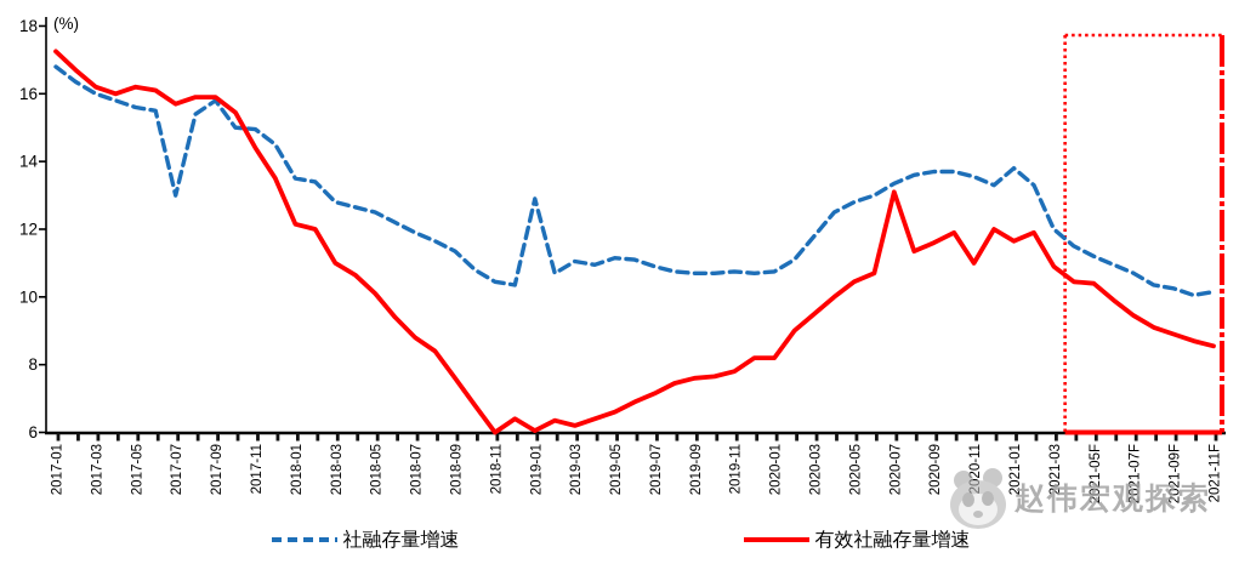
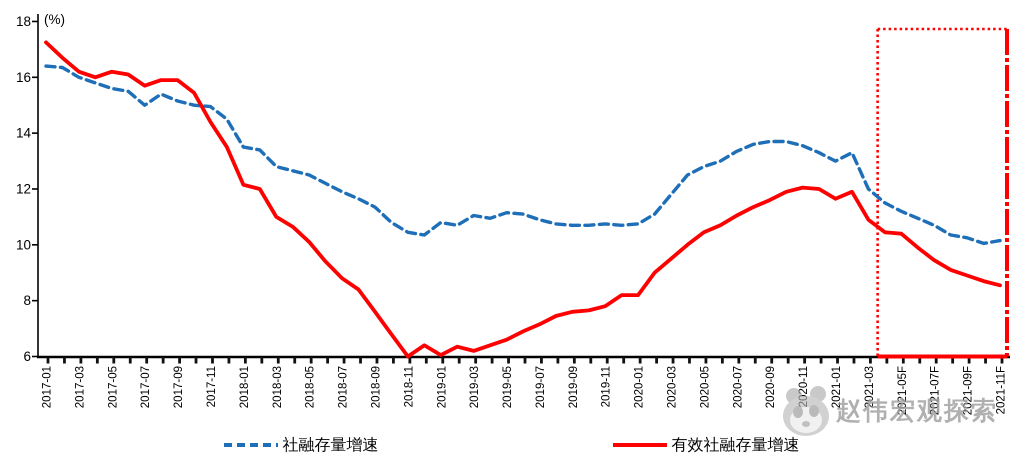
社融存量增速/2017-01: 16.8 -> 16.4
社融存量增速/2017-07: 13.0 -> 15.0
社融存量增速/2017-09: 15.8 -> 15.2
社融存量增速/2019-01: 12.9 -> 10.8
有效社融存量增速/2020-07: 13.1 -> 11.1
有效社融存量增速/2020-11: 11.0 -> 12.1
社融存量增速/2021-01: 13.8 -> 13.0
